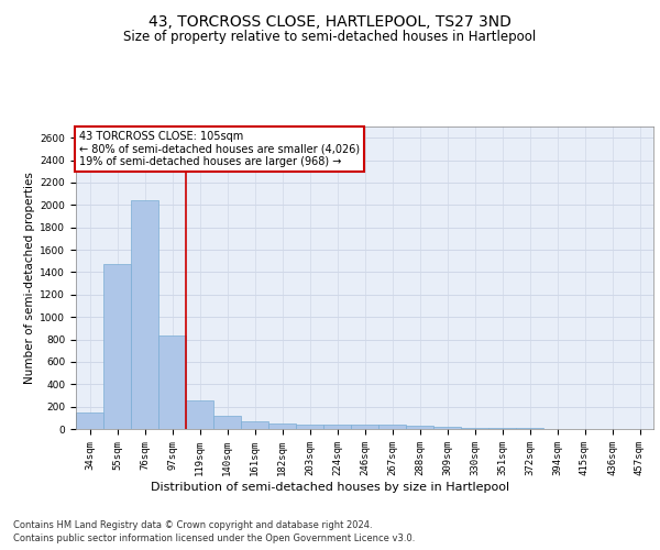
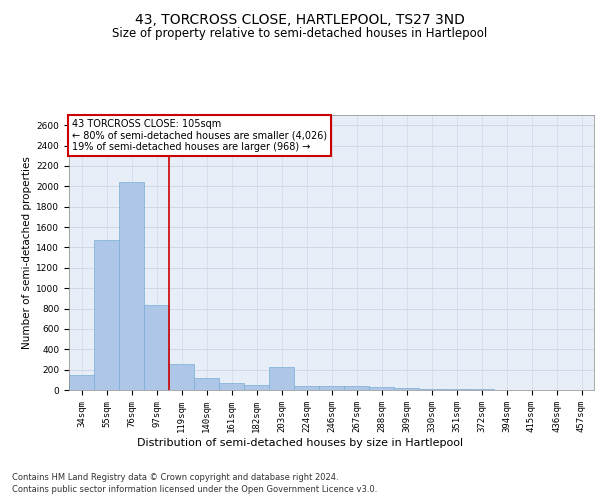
203sqm: 40 -> 230
